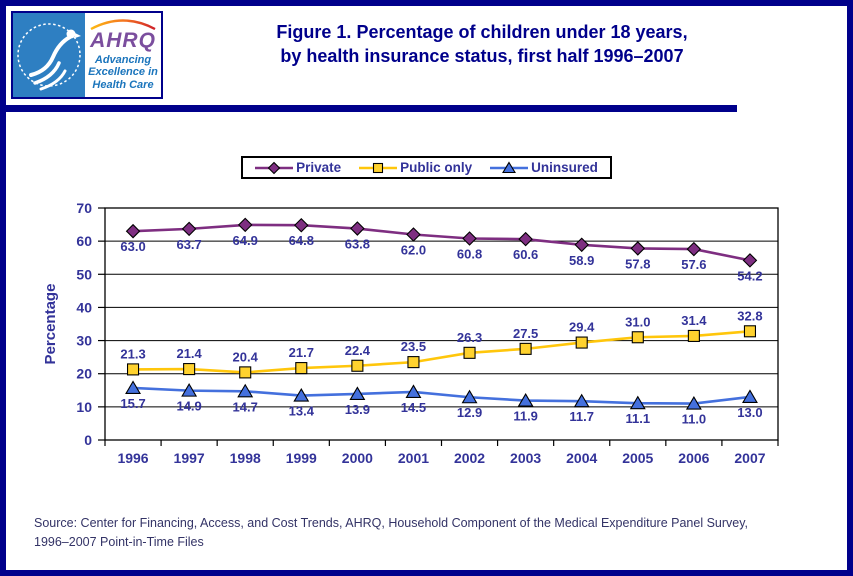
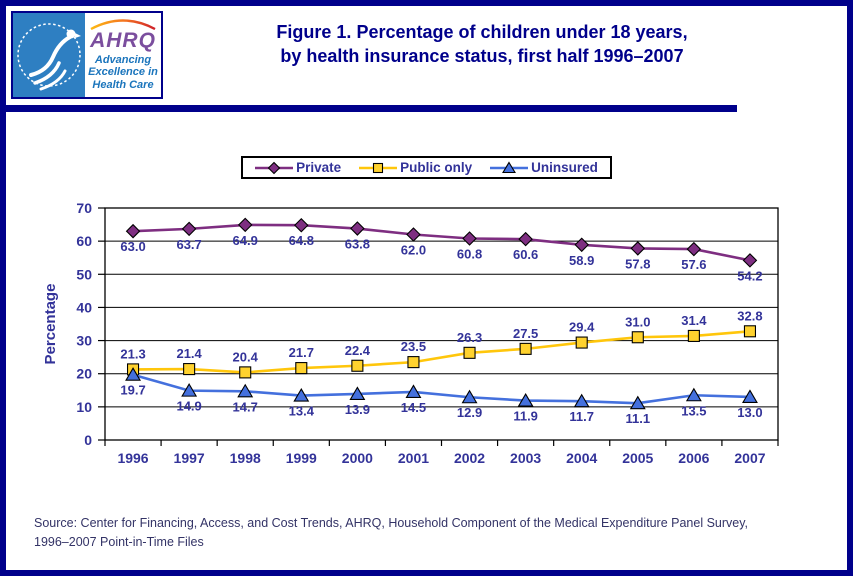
Uninsured/1996: 15.7 -> 19.7
Uninsured/2006: 11.0 -> 13.5
